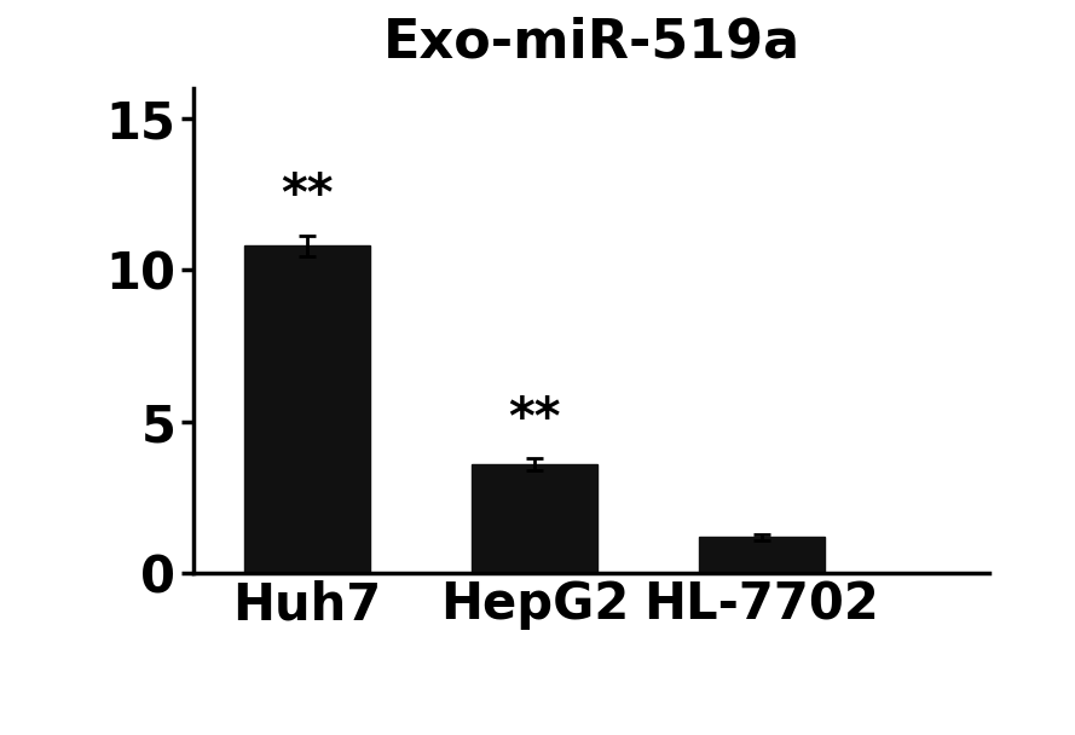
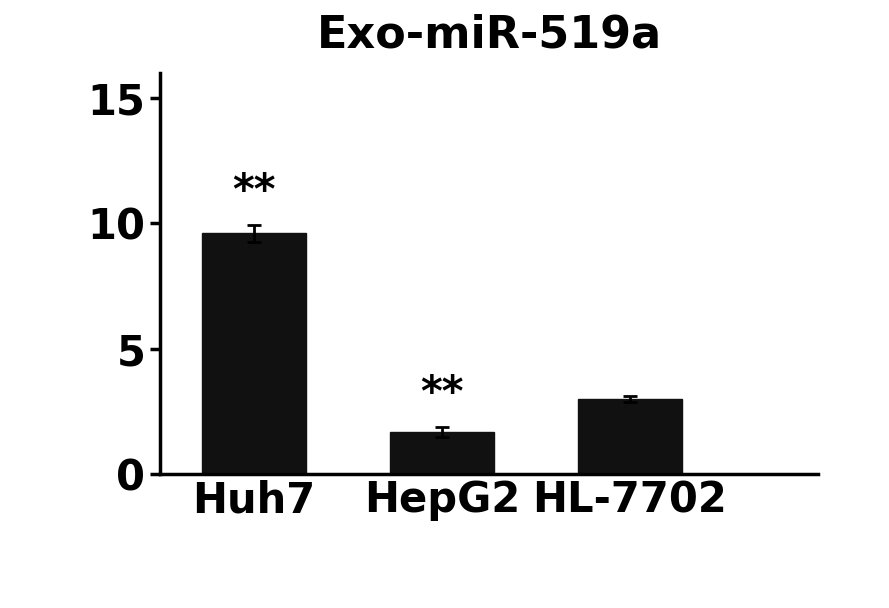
Huh7: 10.8 -> 9.6
HepG2: 3.6 -> 1.7
HL-7702: 1.2 -> 3.0
